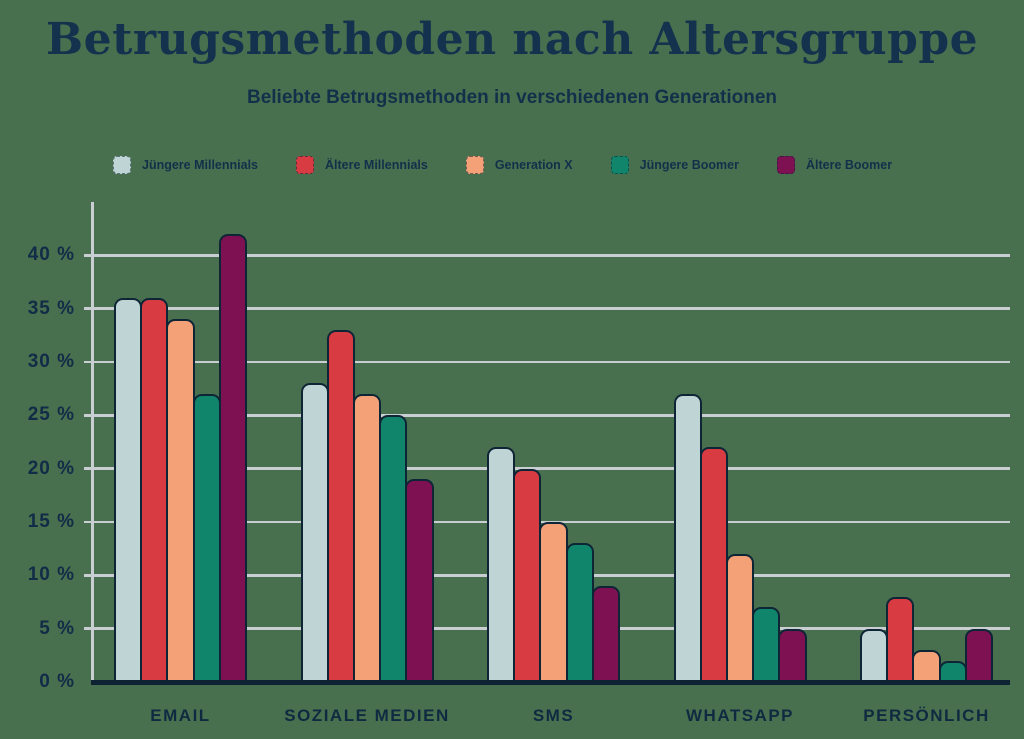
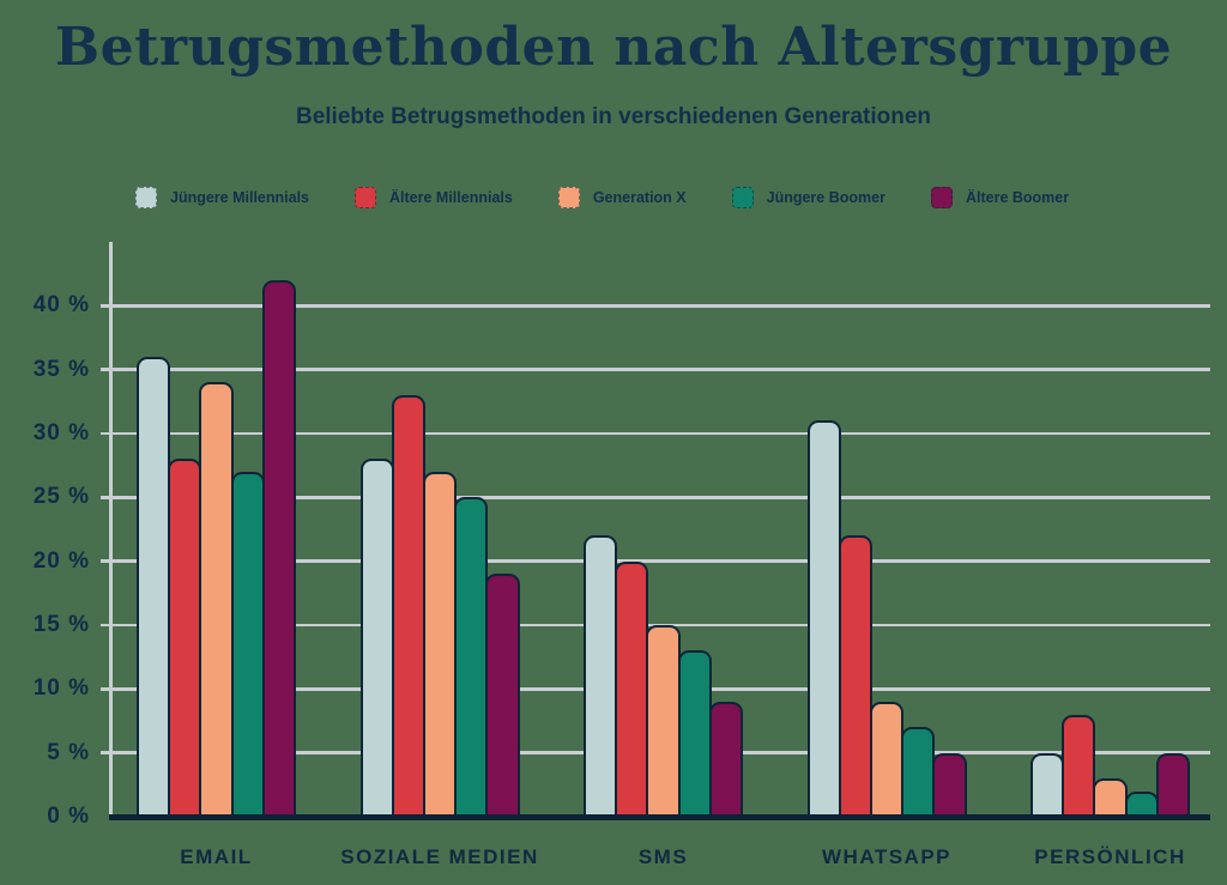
Ältere Millennials/EMAIL: 36% -> 28%
Jüngere Millennials/WHATSAPP: 27% -> 31%
Generation X/WHATSAPP: 12% -> 9%
